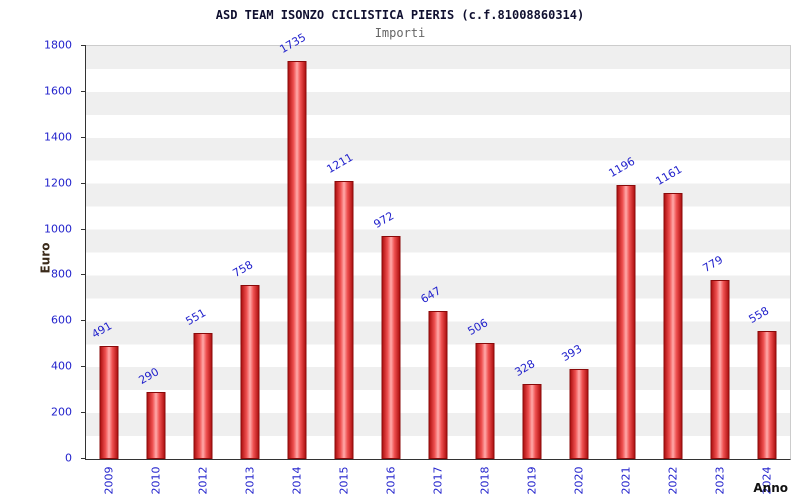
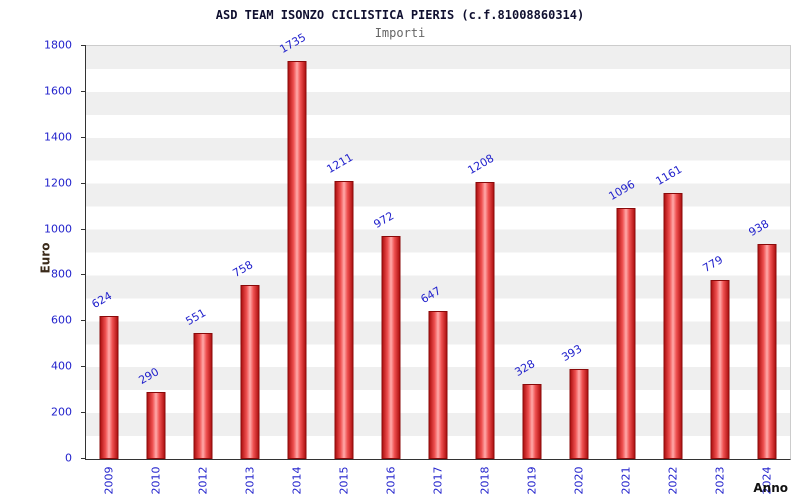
2009: 491 -> 624
2018: 506 -> 1208
2021: 1196 -> 1096
2024: 558 -> 938
